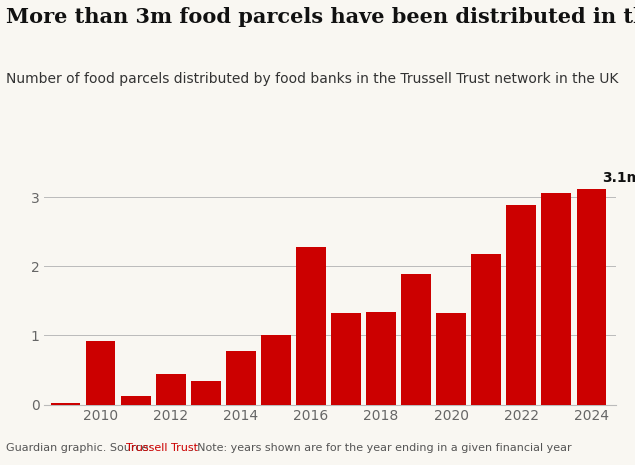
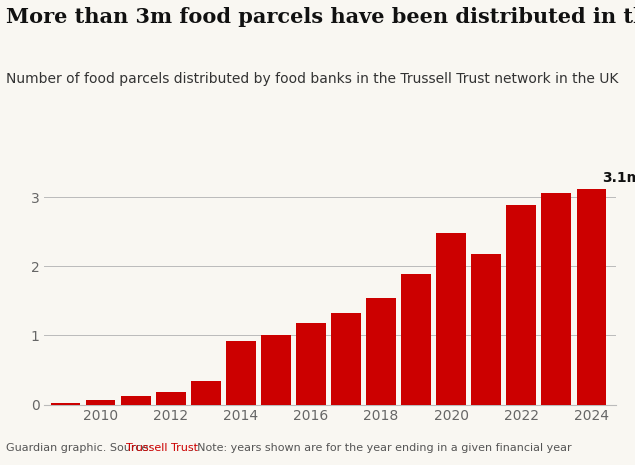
2010: 0.92 -> 0.06
2012: 0.44 -> 0.18
2014: 0.78 -> 0.91
2016: 2.28 -> 1.18
2018: 1.34 -> 1.54
2020: 1.32 -> 2.48
